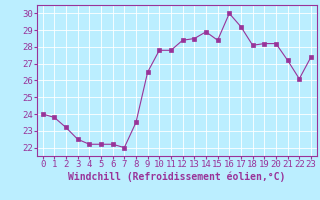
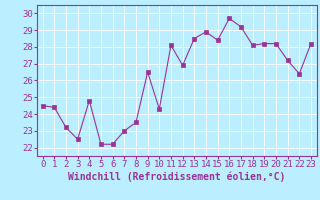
0: 24.0 -> 24.5
1: 23.8 -> 24.4
4: 22.2 -> 24.8
7: 22.0 -> 23.0
10: 27.8 -> 24.3
11: 27.8 -> 28.1
12: 28.4 -> 26.9
16: 30.0 -> 29.7
22: 26.1 -> 26.4
23: 27.4 -> 28.2
